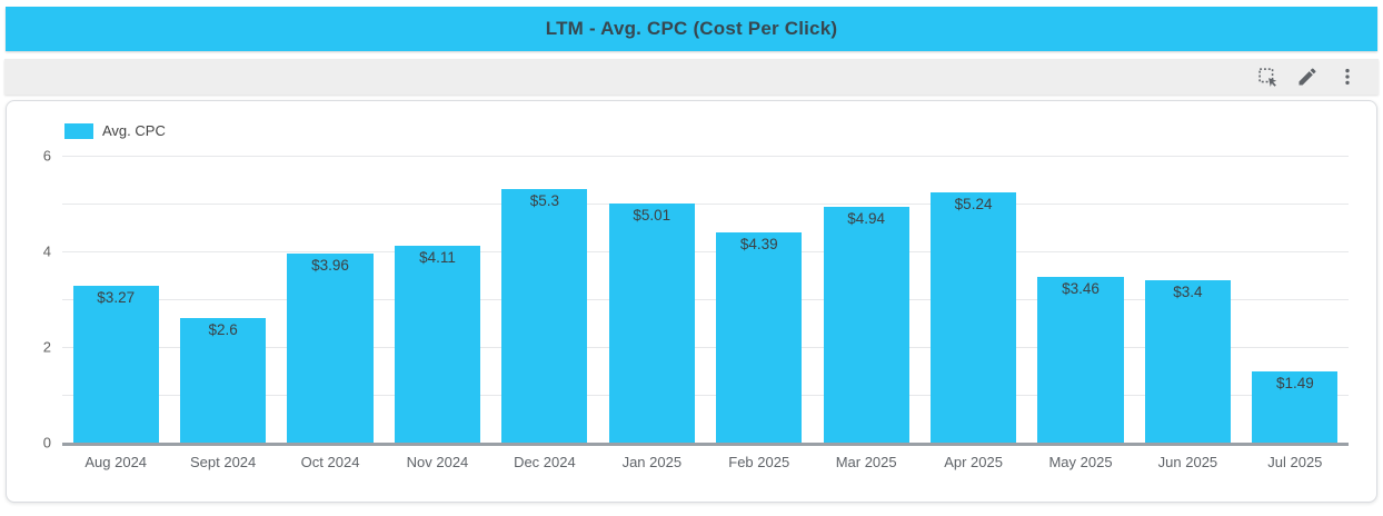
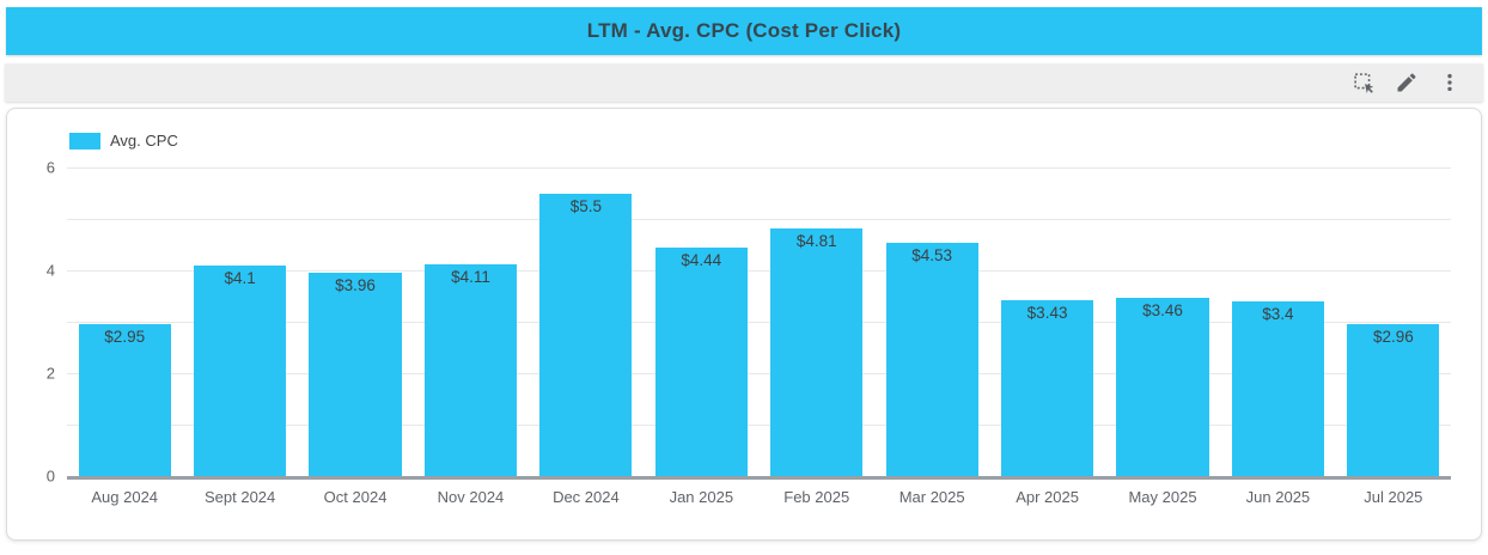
Aug 2024: $3.27 -> $2.95
Sept 2024: $2.6 -> $4.1
Dec 2024: $5.3 -> $5.5
Jan 2025: $5.01 -> $4.44
Feb 2025: $4.39 -> $4.81
Mar 2025: $4.94 -> $4.53
Apr 2025: $5.24 -> $3.43
Jul 2025: $1.49 -> $2.96
